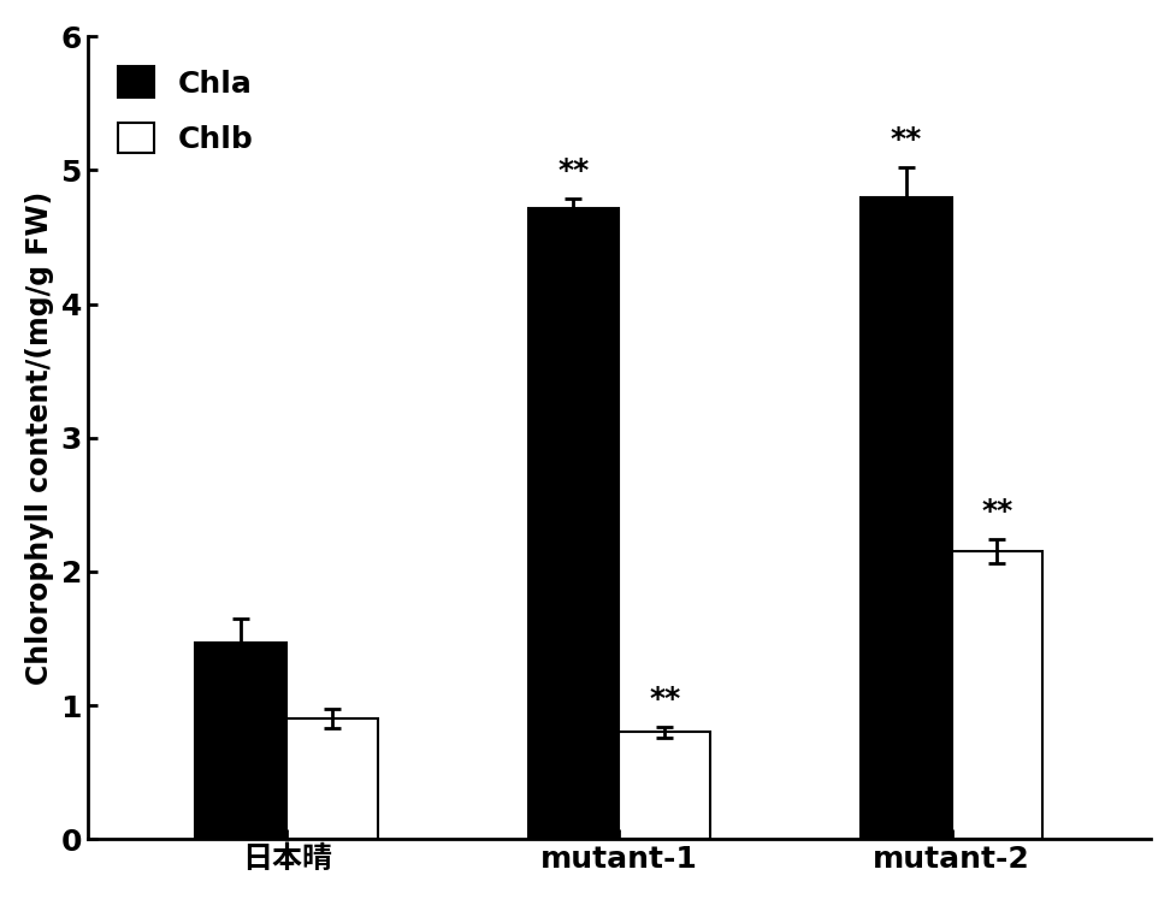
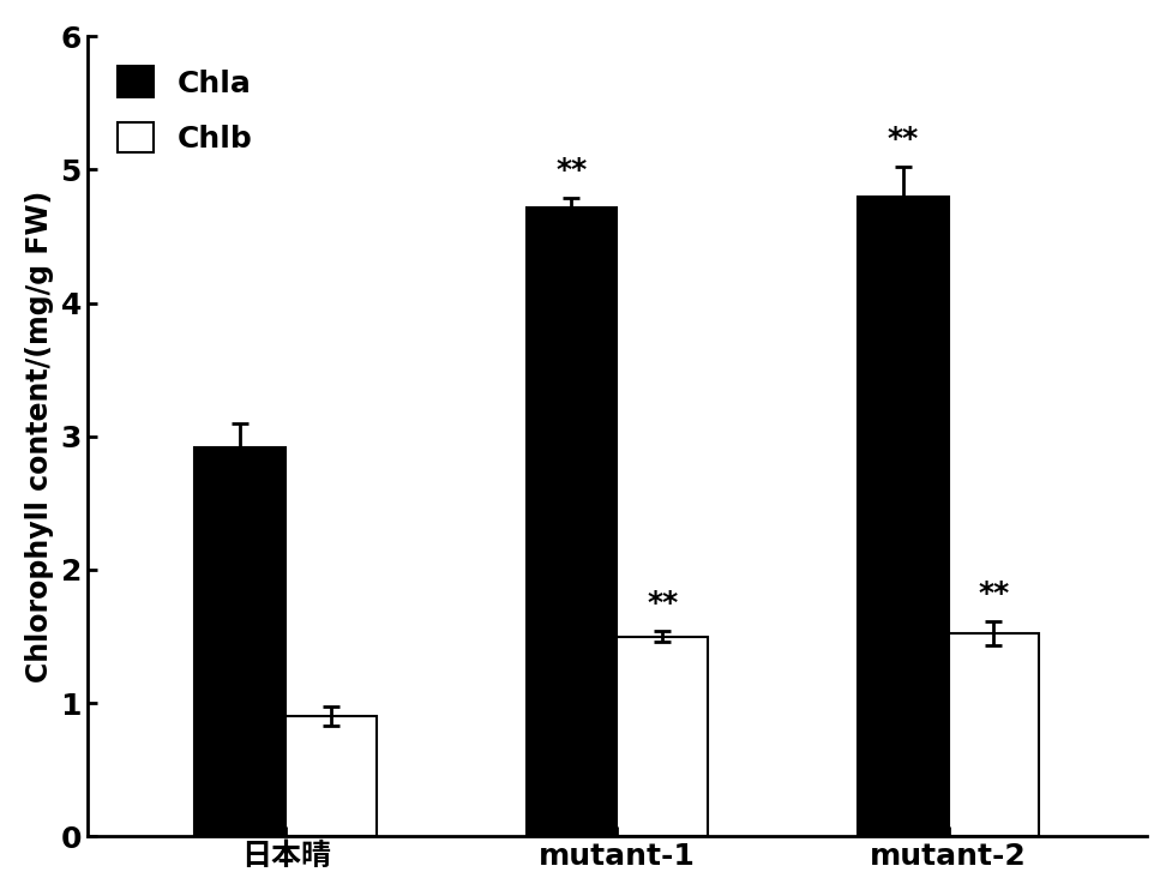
Chla/日本晴: 1.47 -> 2.92
Chlb/mutant-1: 0.80 -> 1.50
Chlb/mutant-2: 2.15 -> 1.52
